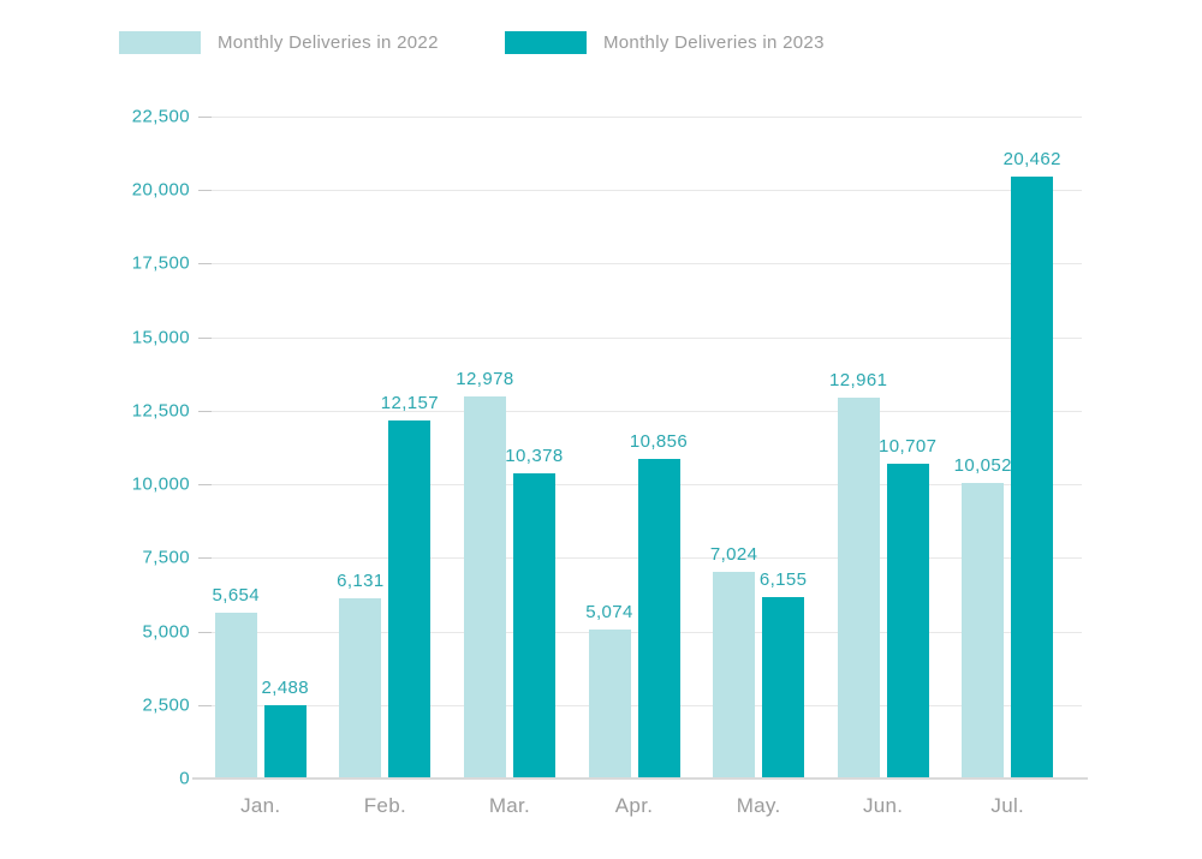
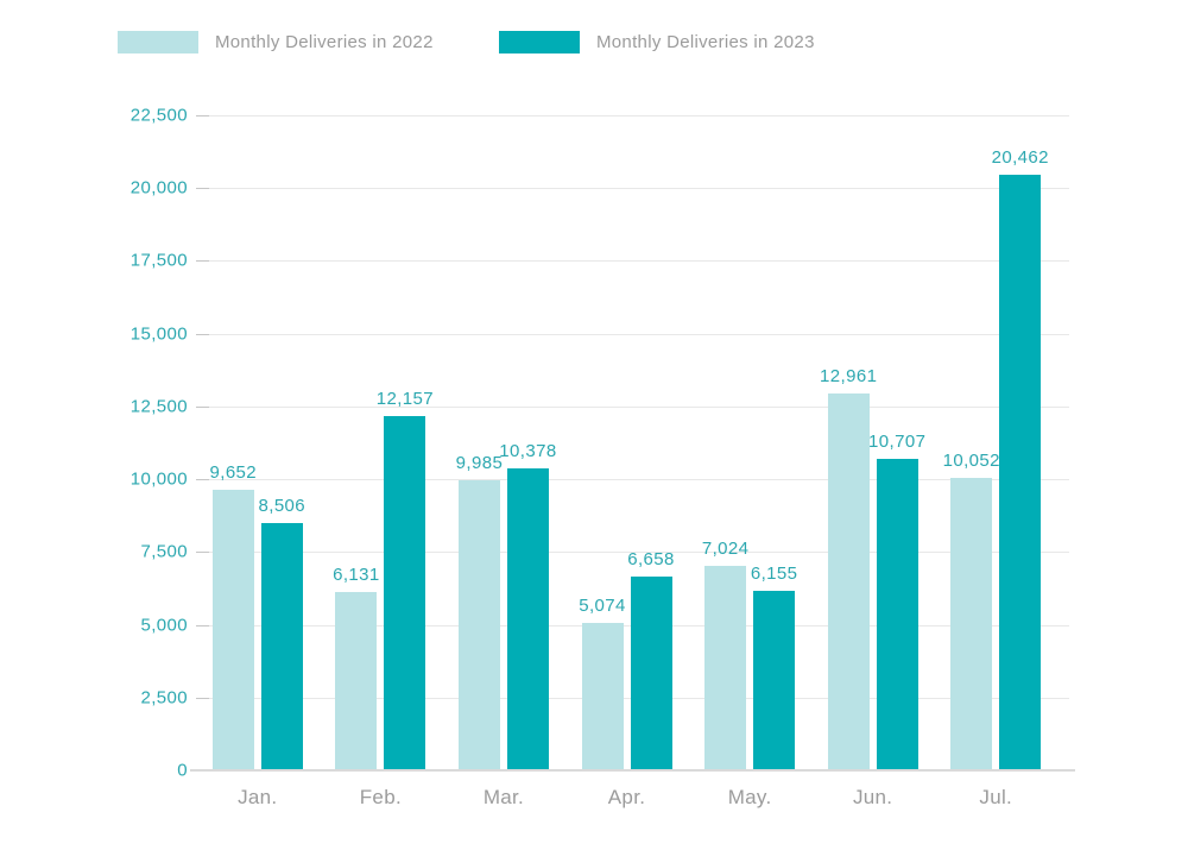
Monthly Deliveries in 2022/Jan.: 5,654 -> 9,652
Monthly Deliveries in 2023/Jan.: 2,488 -> 8,506
Monthly Deliveries in 2022/Mar.: 12,978 -> 9,985
Monthly Deliveries in 2023/Apr.: 10,856 -> 6,658
